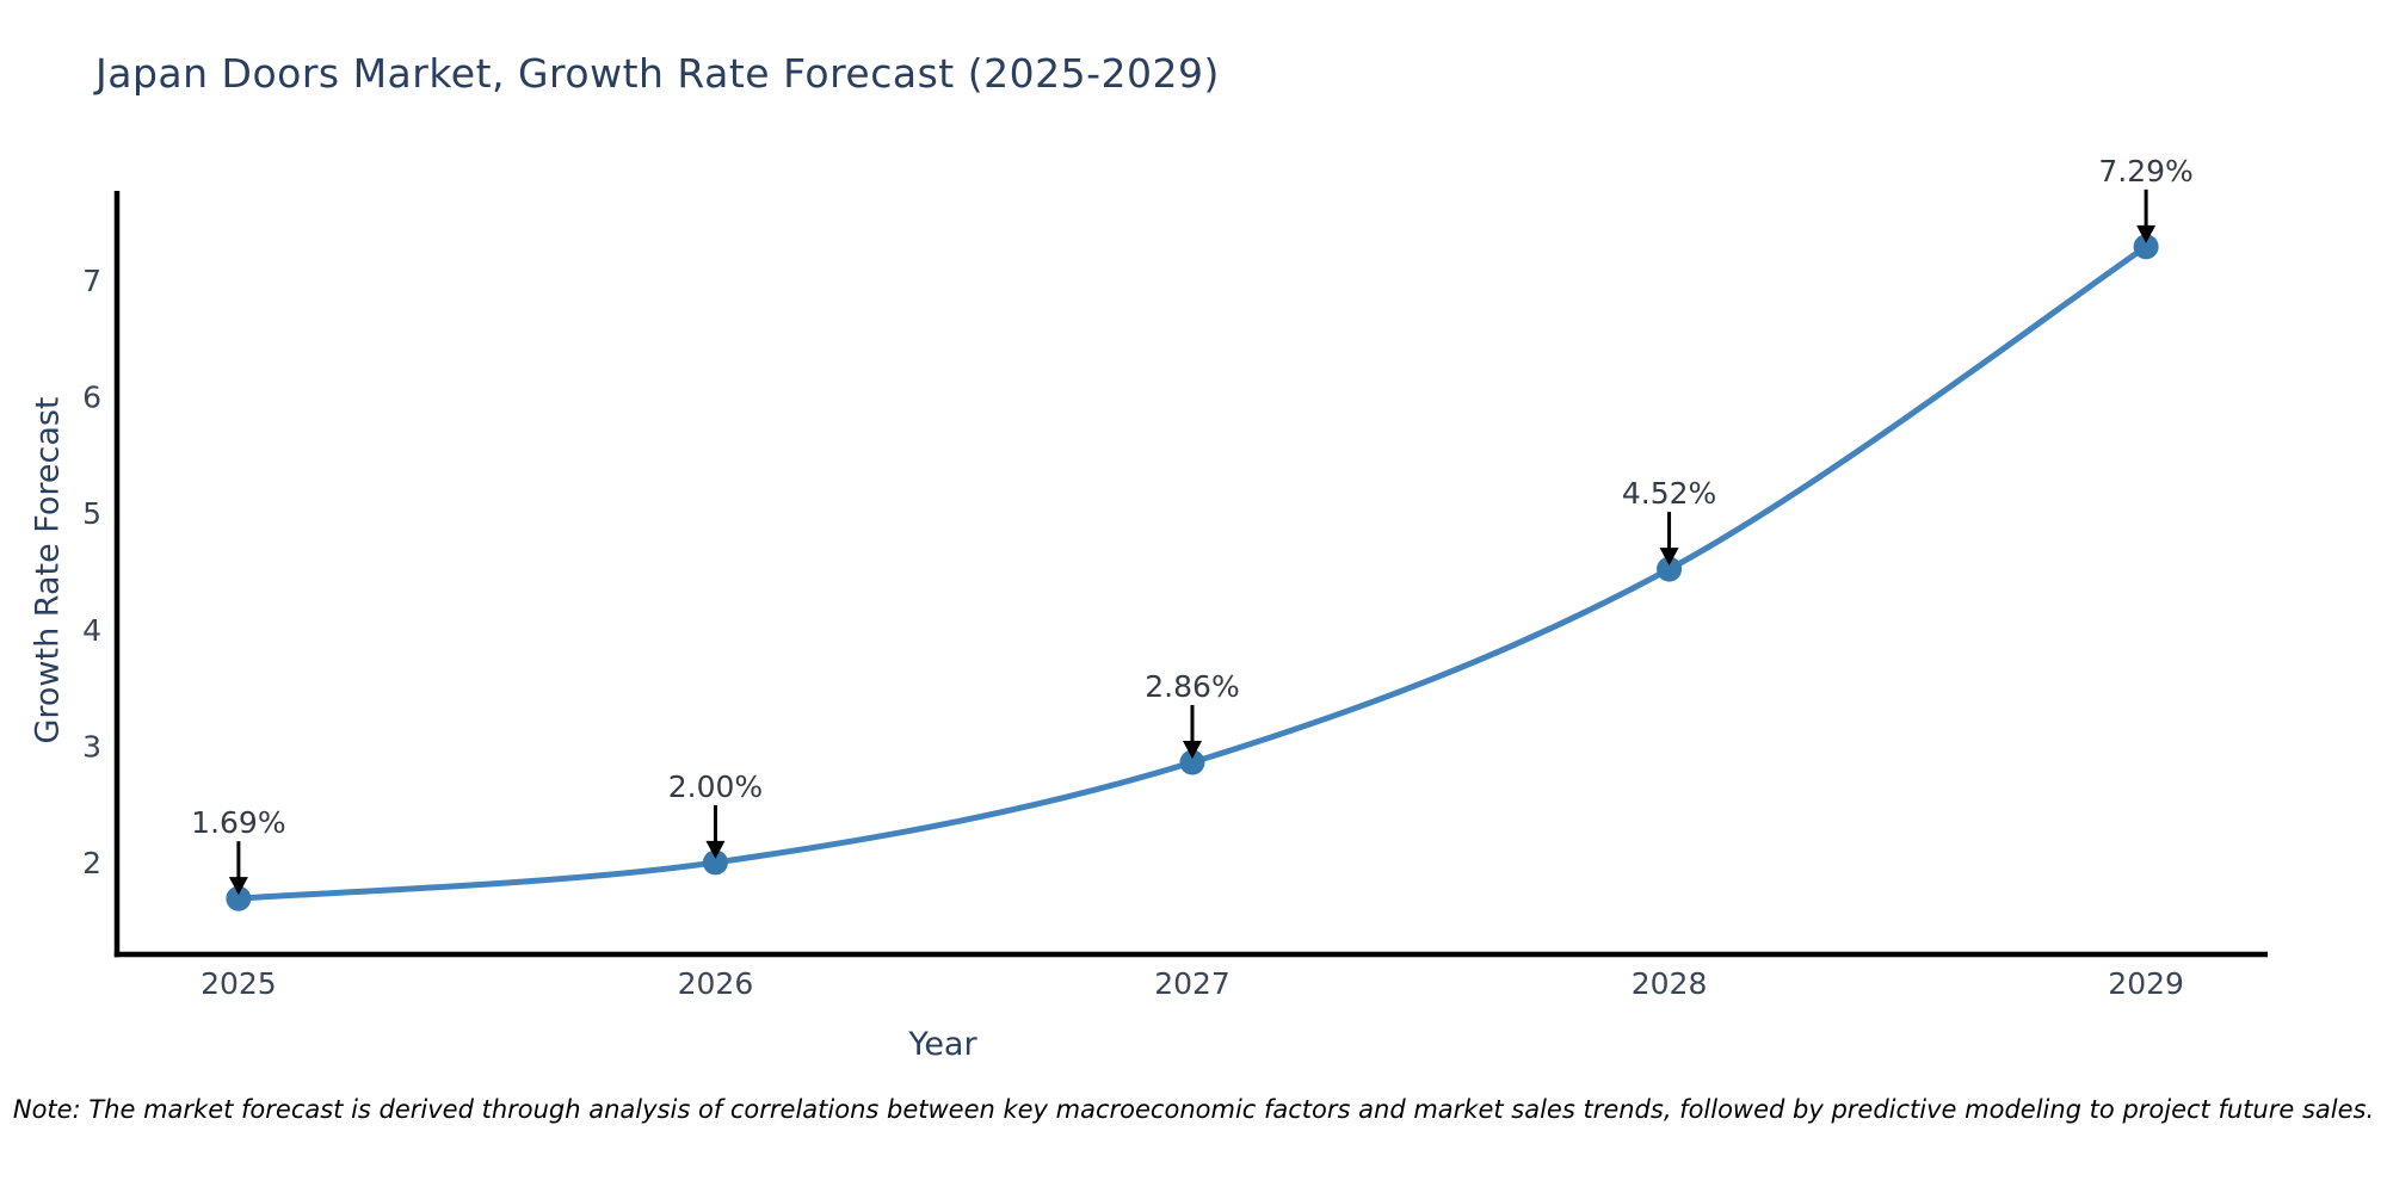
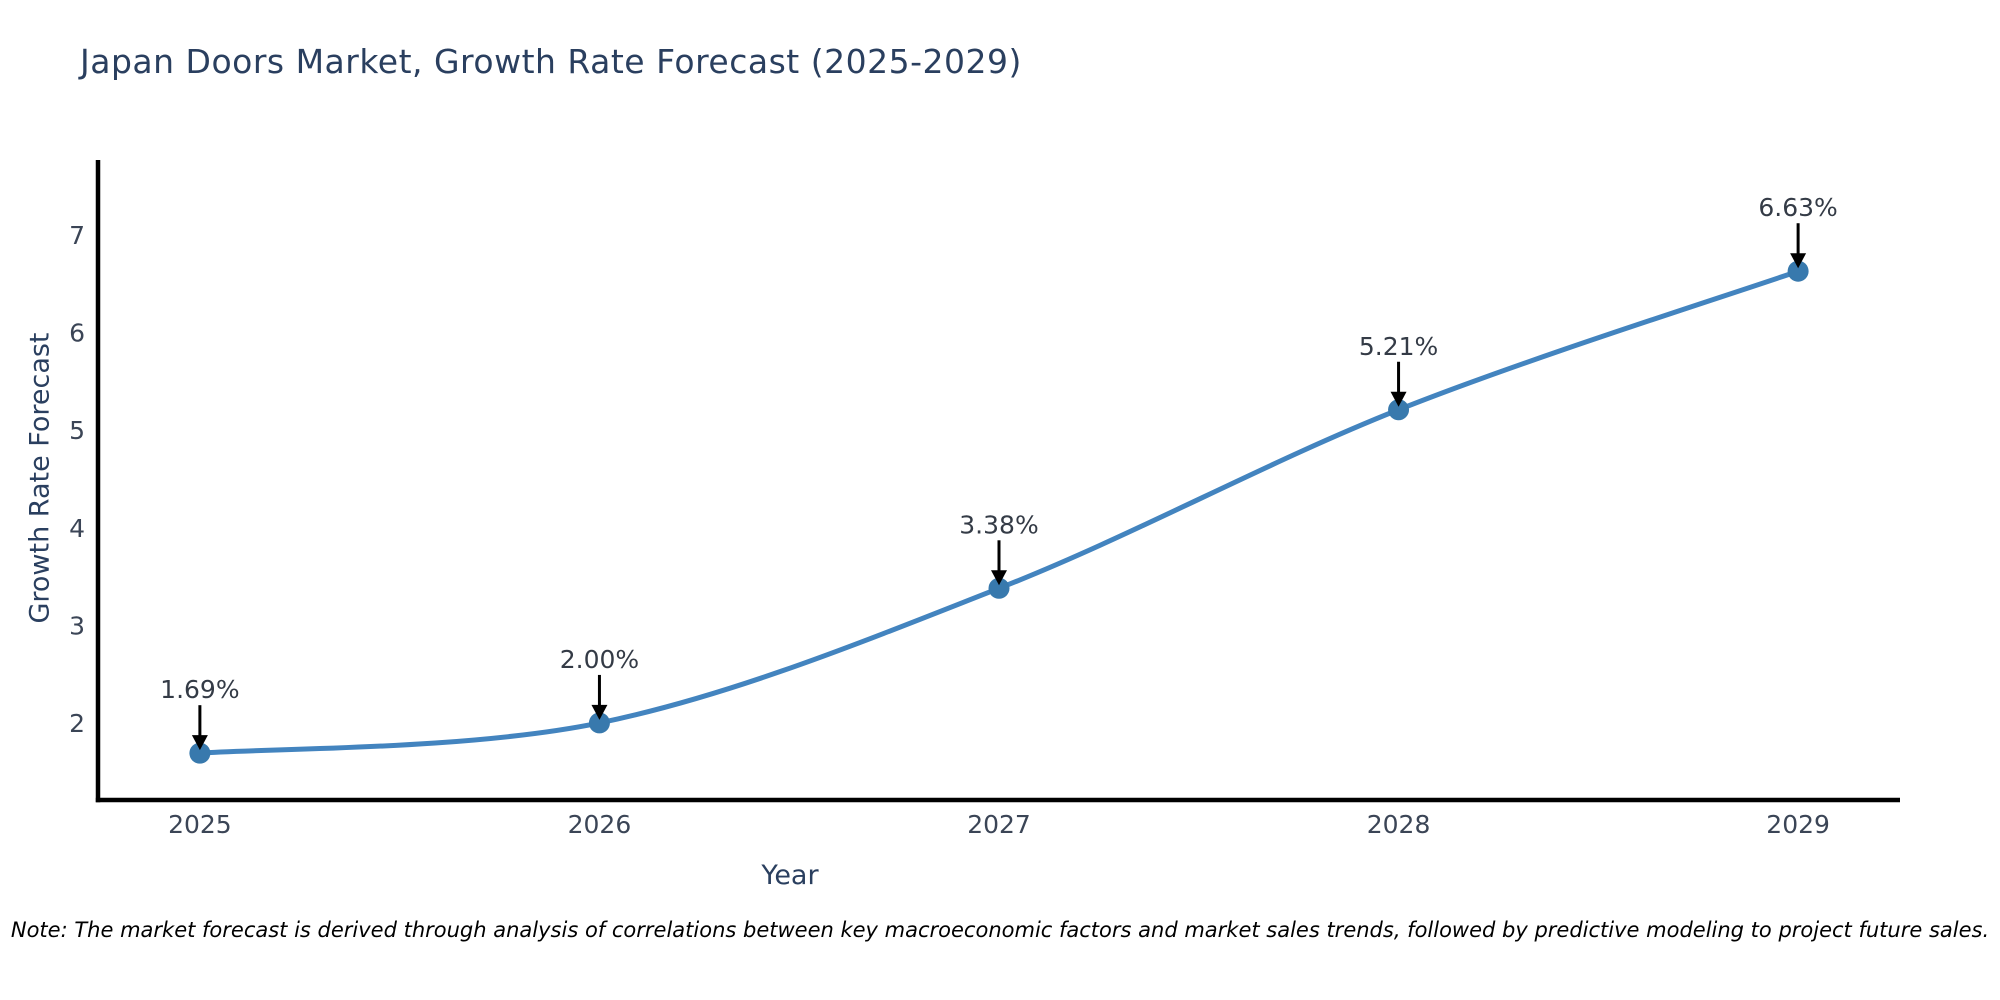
2027: 2.86% -> 3.38%
2028: 4.52% -> 5.21%
2029: 7.29% -> 6.63%
